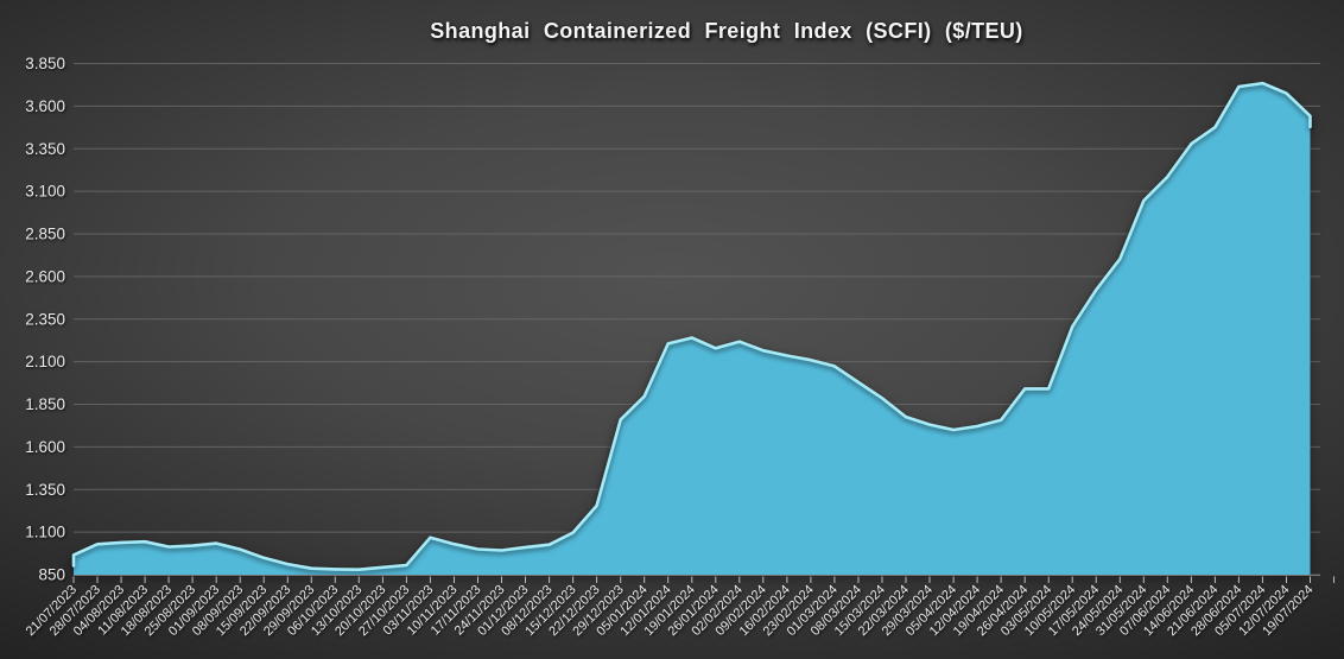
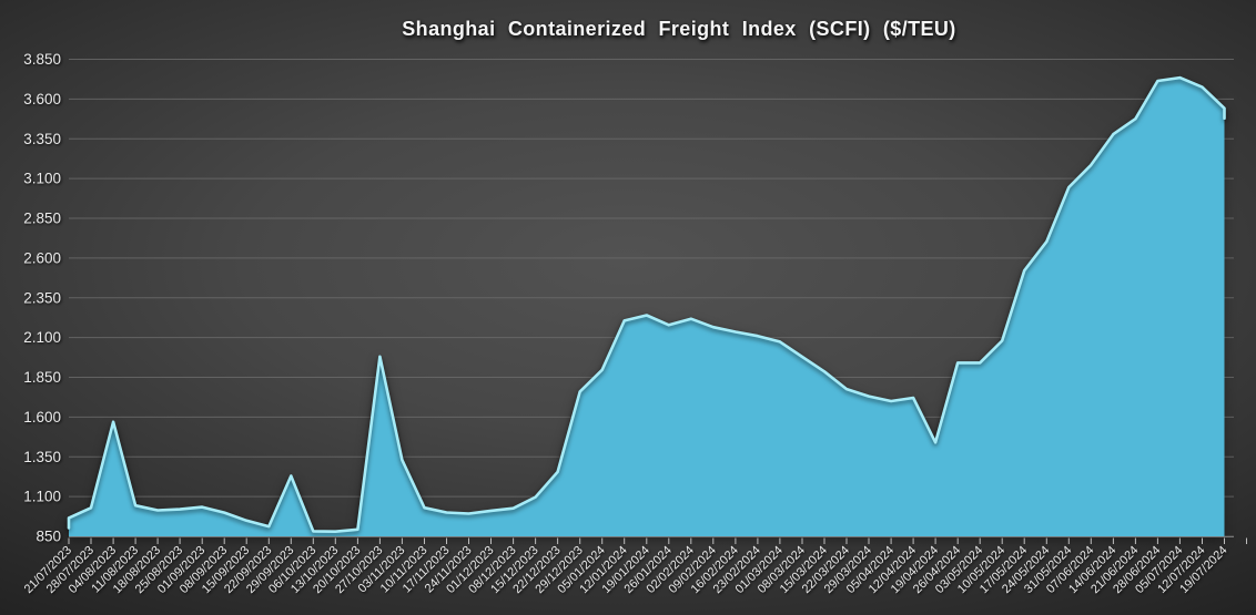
04/08/2023: 1040 -> 1570
29/09/2023: 890 -> 1230
27/10/2023: 910 -> 1980
03/11/2023: 1070 -> 1330
19/04/2024: 1760 -> 1440
10/05/2024: 2310 -> 2080
